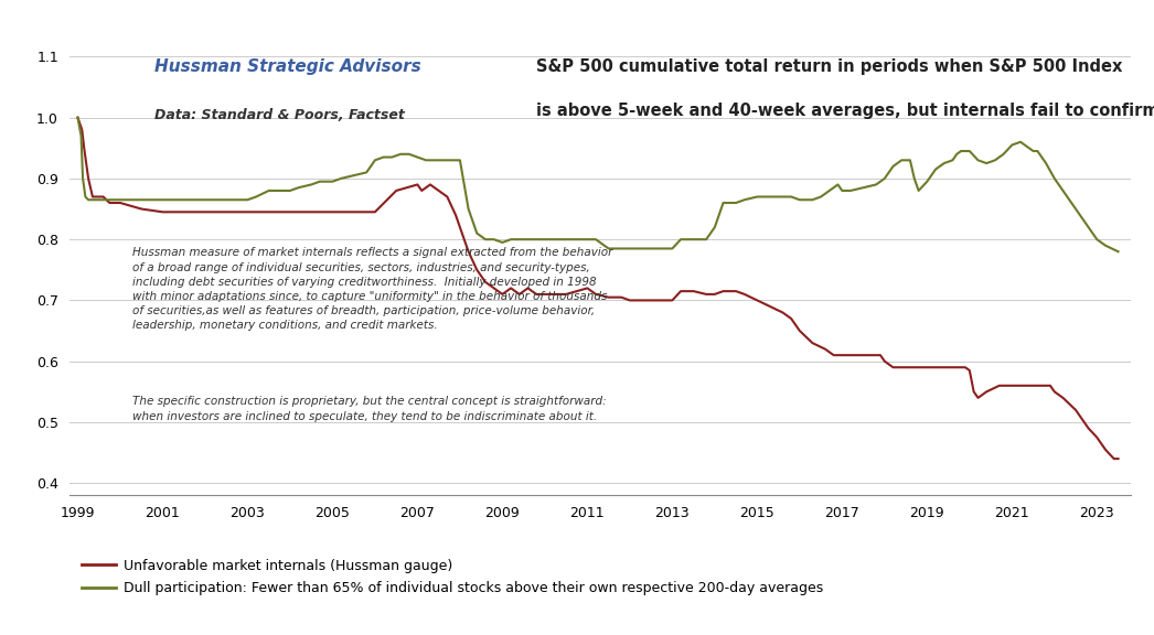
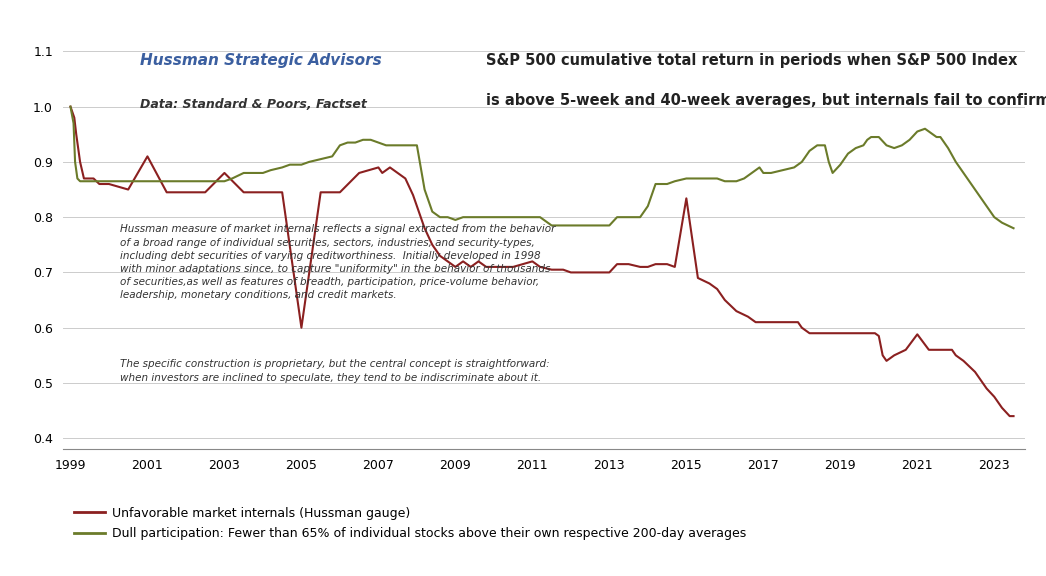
Unfavorable market internals (Hussman gauge)/2001: 0.845 -> 0.910
Unfavorable market internals (Hussman gauge)/2003: 0.845 -> 0.880
Unfavorable market internals (Hussman gauge)/2005: 0.845 -> 0.600
Unfavorable market internals (Hussman gauge)/2015: 0.700 -> 0.834
Unfavorable market internals (Hussman gauge)/2021: 0.560 -> 0.588
